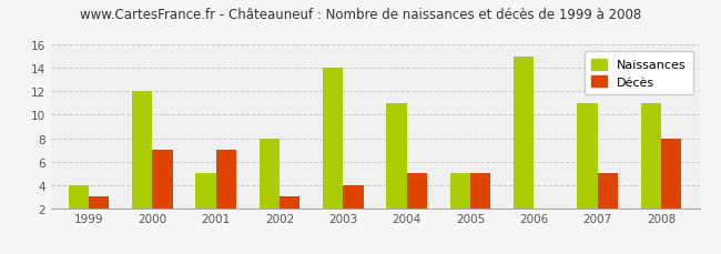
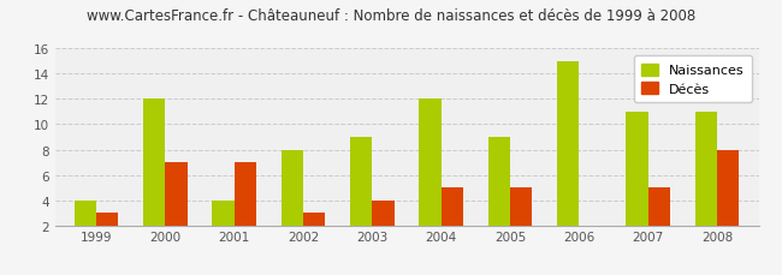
Naissances/2001: 5 -> 4
Naissances/2003: 14 -> 9
Naissances/2004: 11 -> 12
Naissances/2005: 5 -> 9
